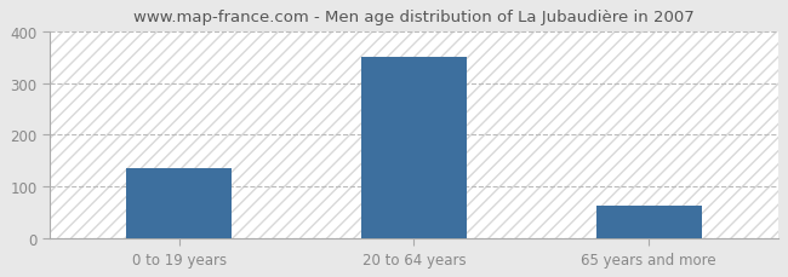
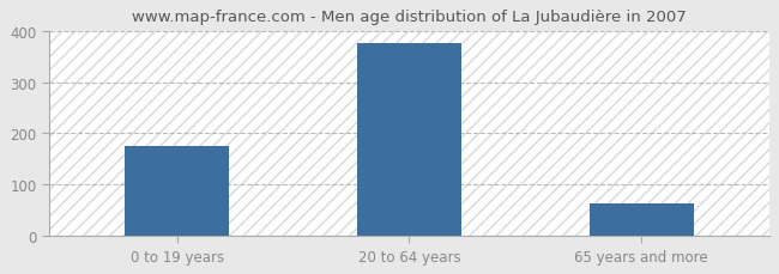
0 to 19 years: 135 -> 175
20 to 64 years: 350 -> 375
